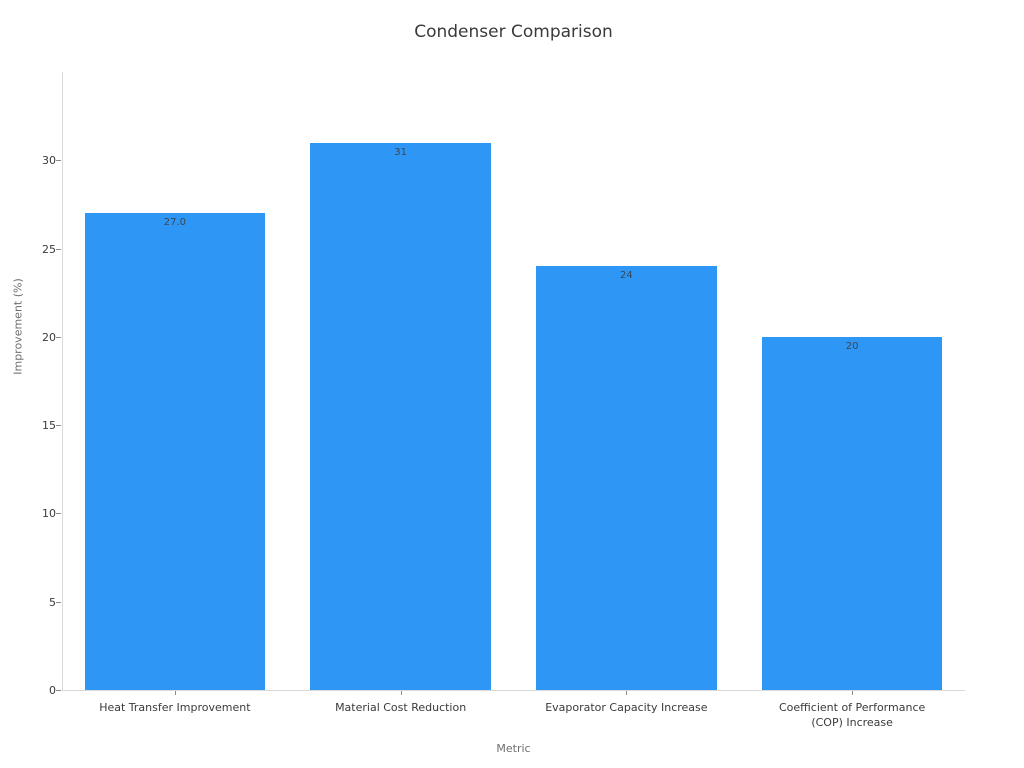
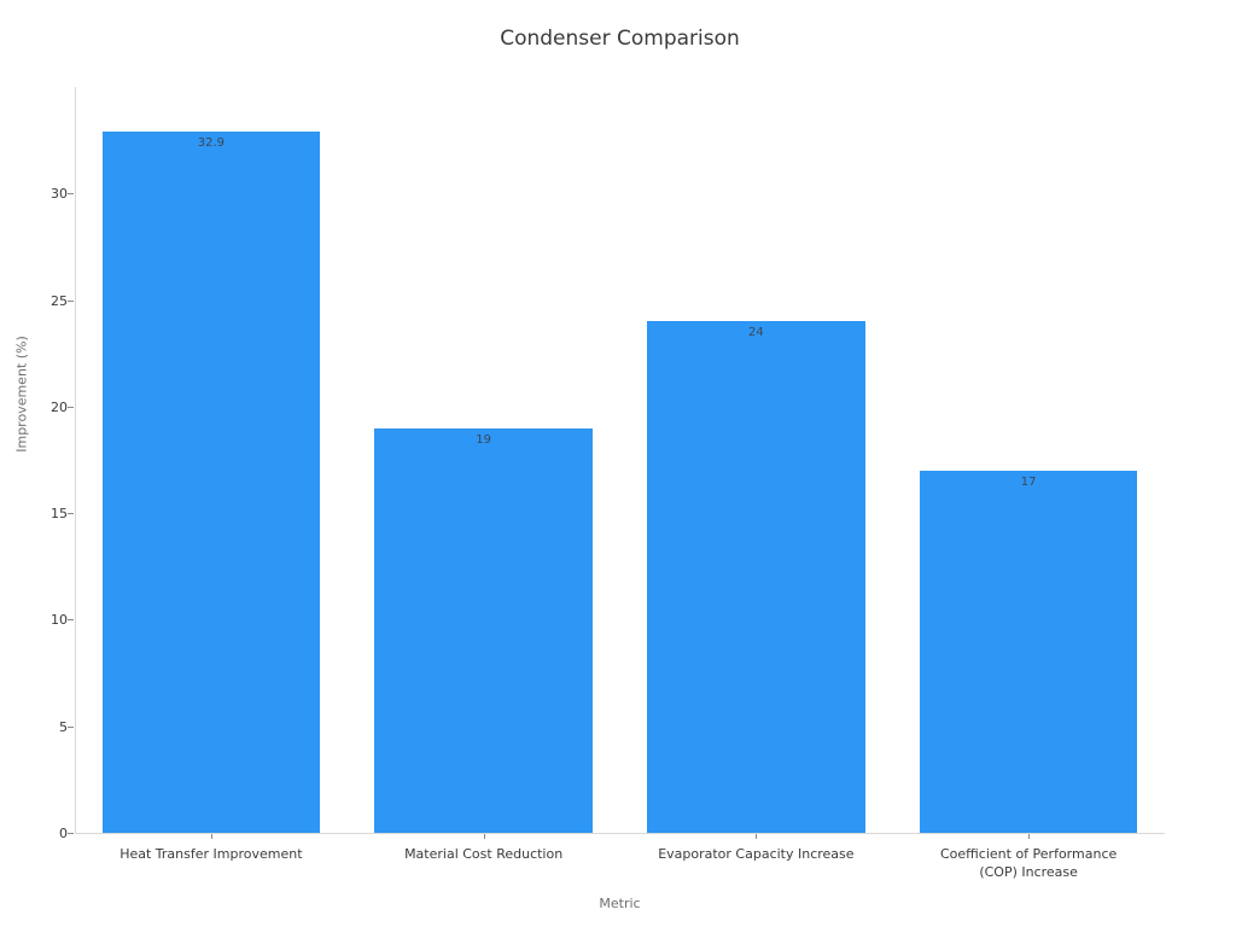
Heat Transfer Improvement: 27.0 -> 32.9
Material Cost Reduction: 31 -> 19
Coefficient of Performance (COP) Increase: 20 -> 17
